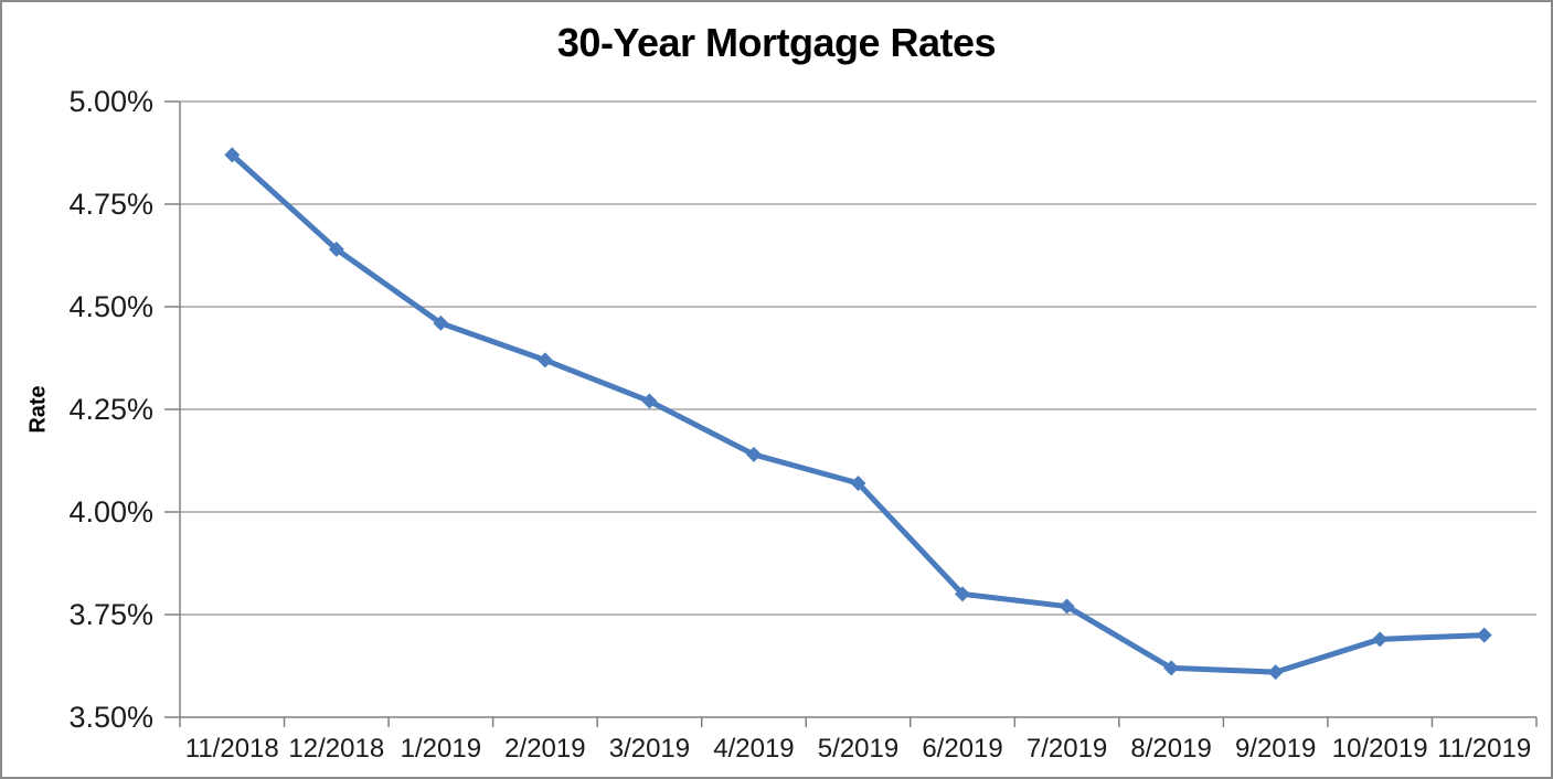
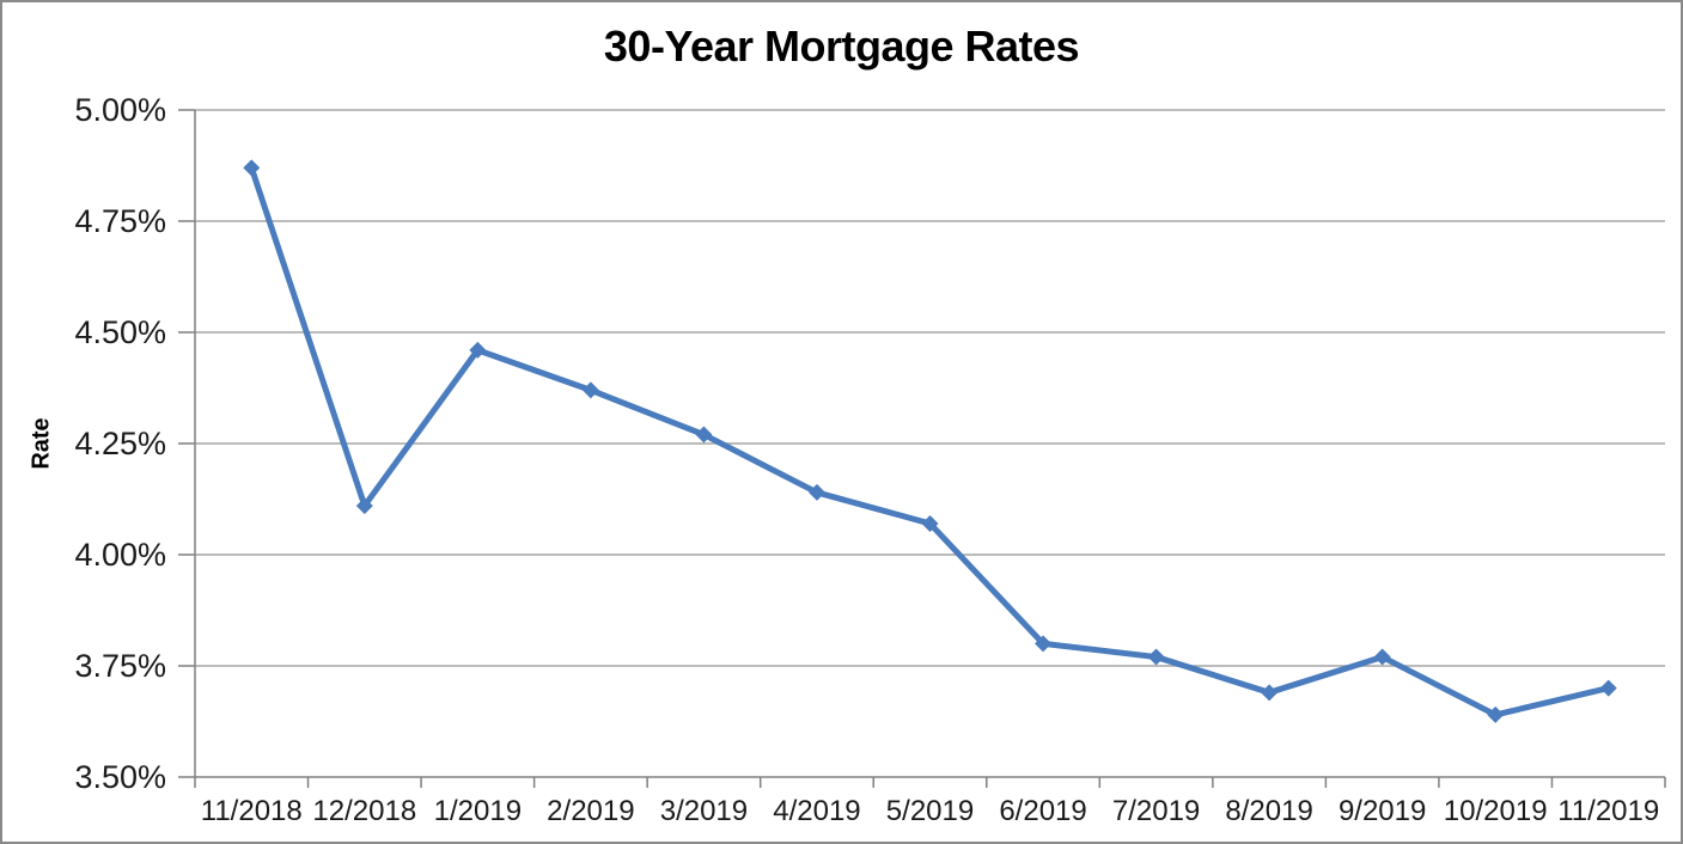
12/2018: 4.64% -> 4.11%
8/2019: 3.62% -> 3.69%
9/2019: 3.61% -> 3.77%
10/2019: 3.69% -> 3.64%
